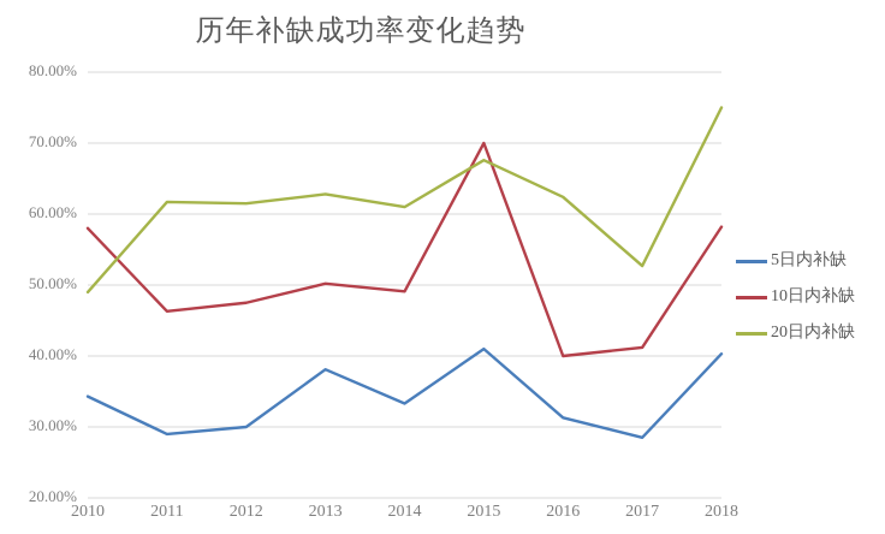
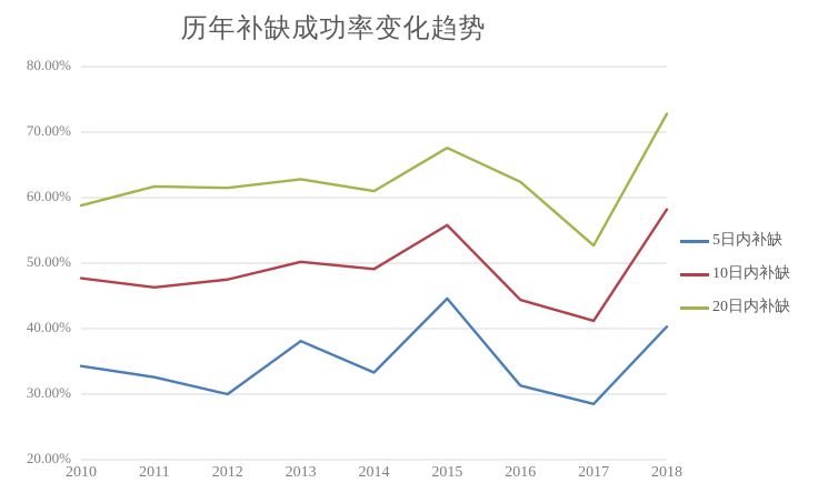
10日内补缺/2010: 58% -> 48%
20日内补缺/2010: 49% -> 59%
5日内补缺/2011: 29% -> 33%
5日内补缺/2015: 41% -> 45%
10日内补缺/2015: 70% -> 56%
10日内补缺/2016: 40% -> 44%
20日内补缺/2018: 75% -> 73%
